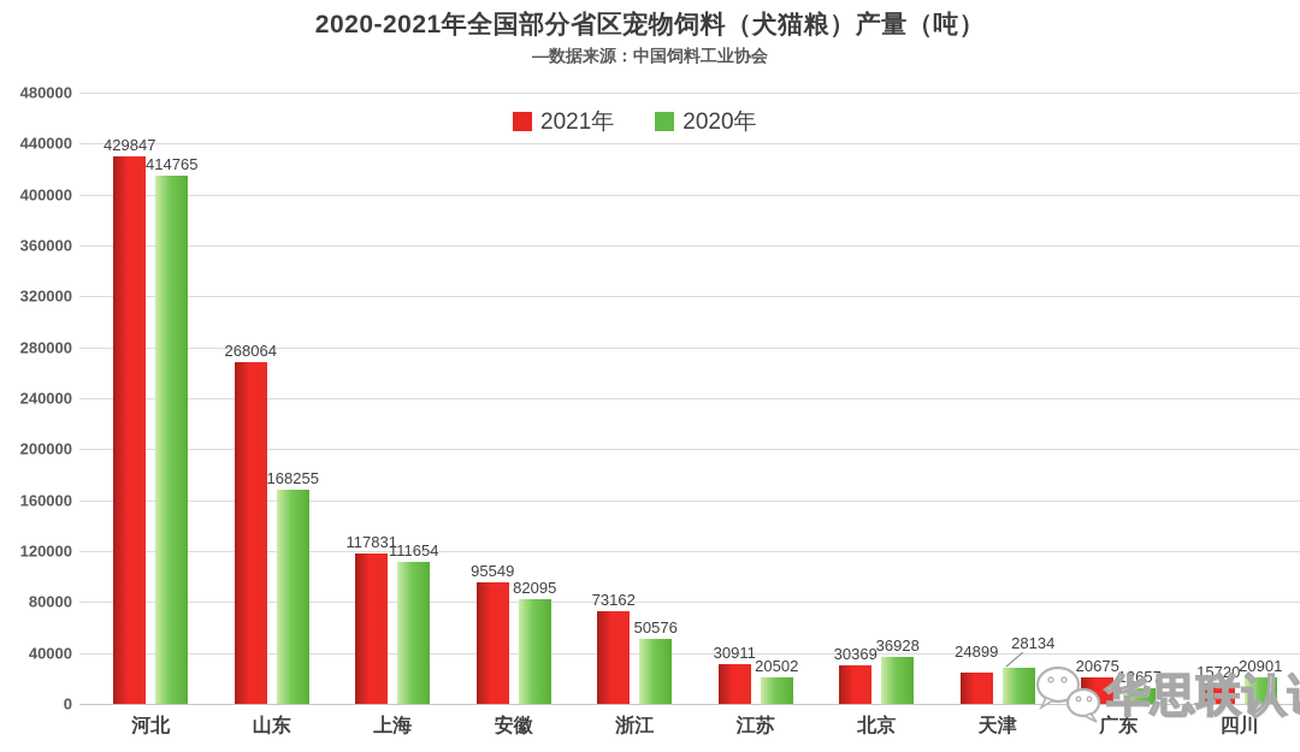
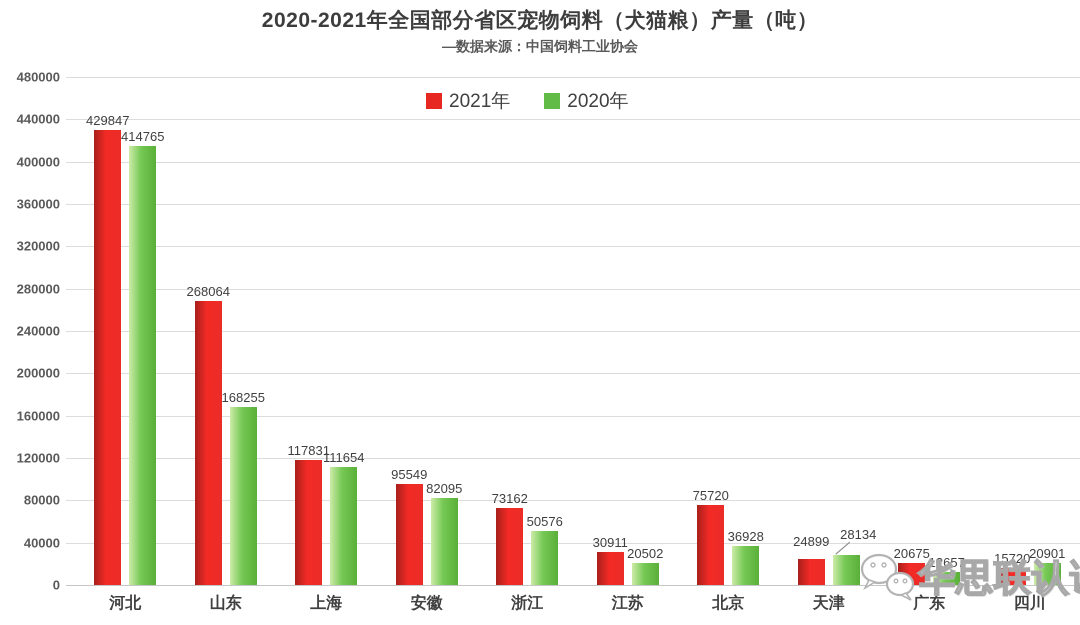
2021年/北京: 30369 -> 75720
